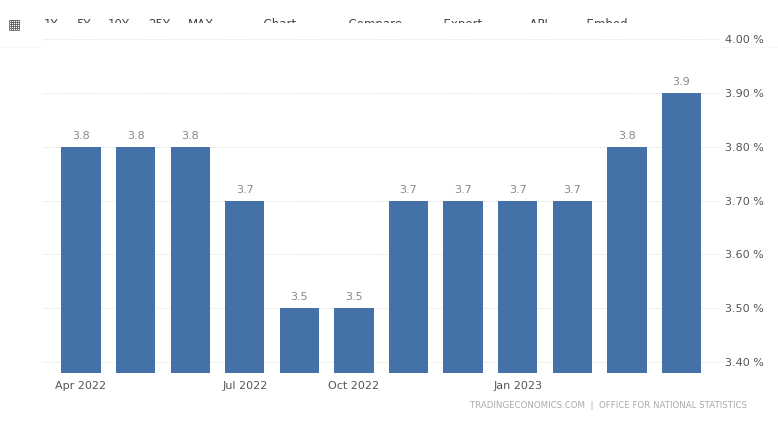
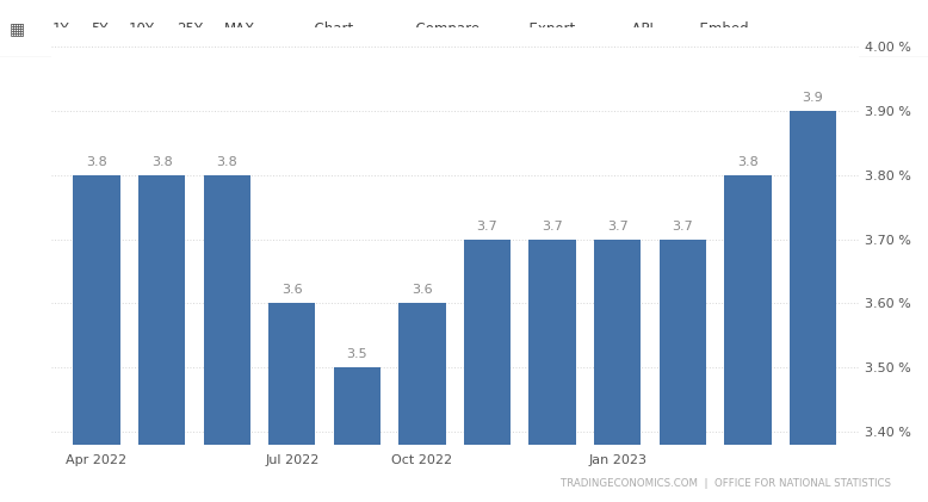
Jul 2022: 3.7 -> 3.6
Oct 2022: 3.5 -> 3.6
